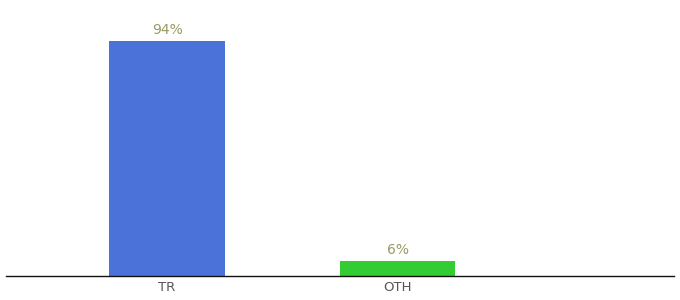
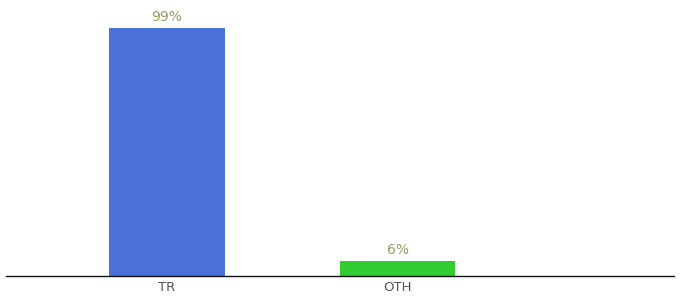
TR: 94% -> 99%
